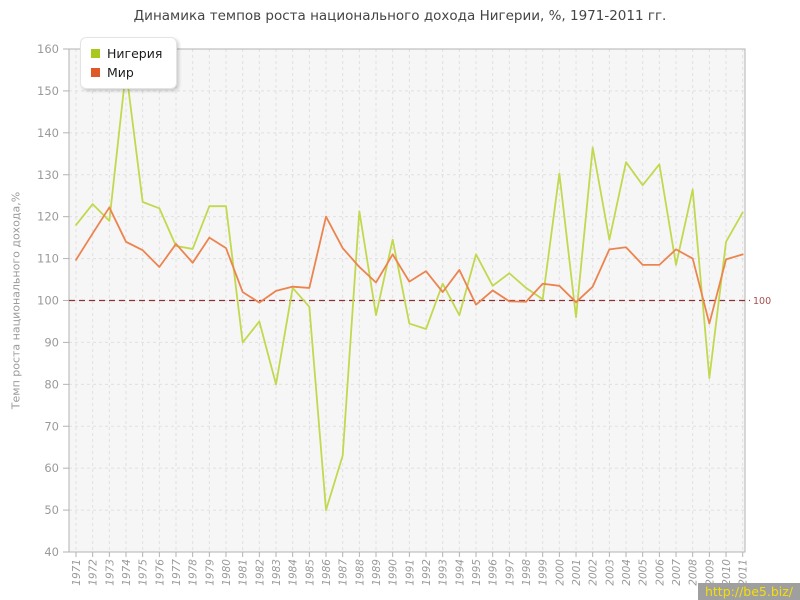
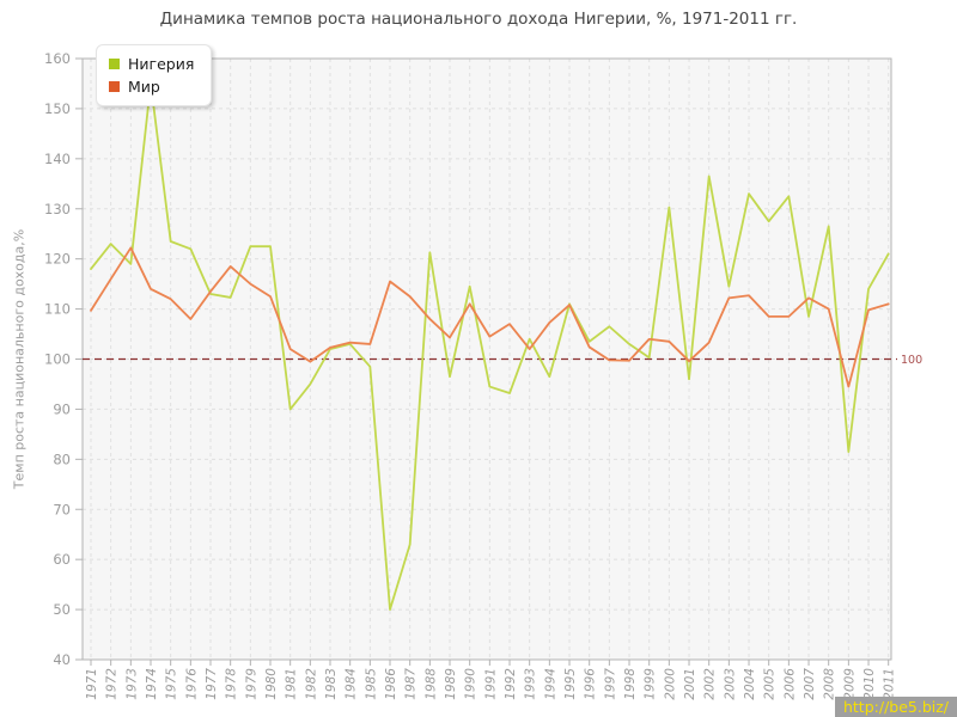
Мир/1978: 109 -> 118
Нигерия/1983: 80 -> 102
Мир/1986: 120 -> 116
Мир/1995: 99 -> 111
